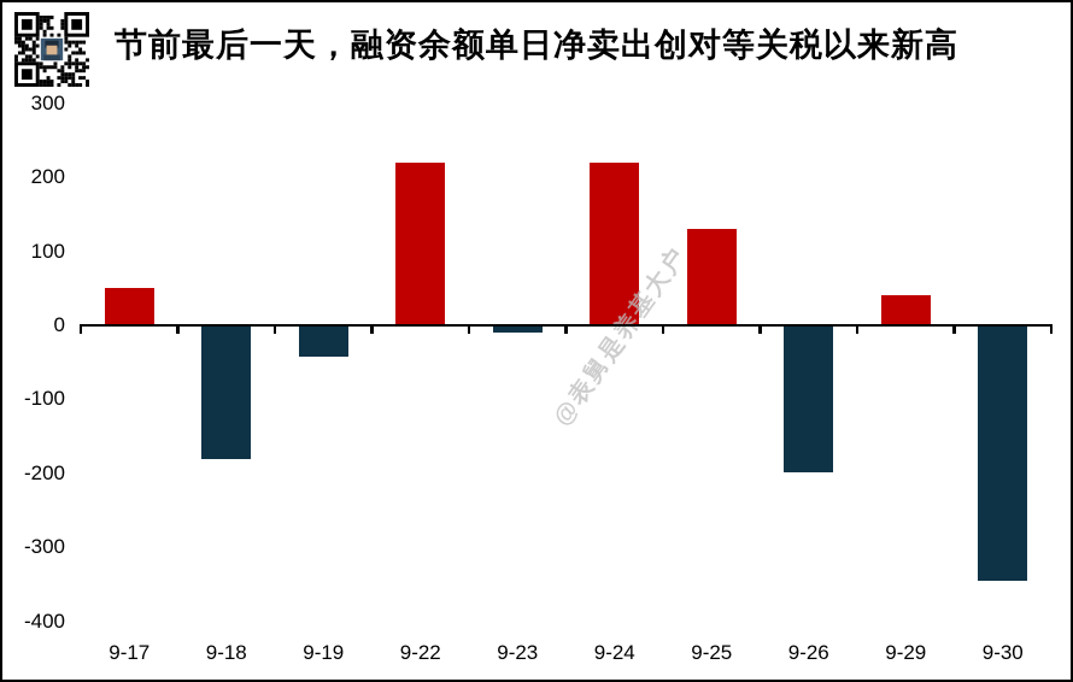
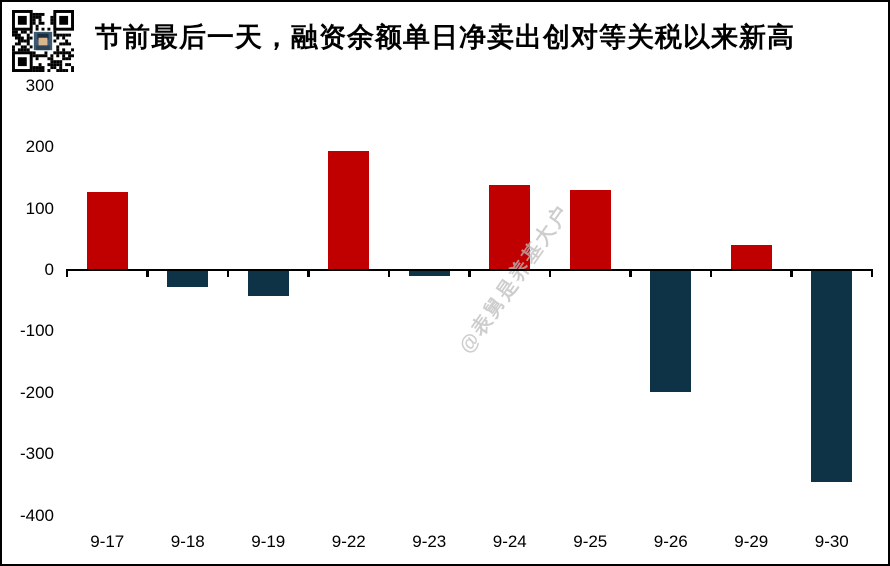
9-17: 50 -> 130
9-18: -180 -> -30
9-22: 220 -> 190
9-24: 220 -> 140
